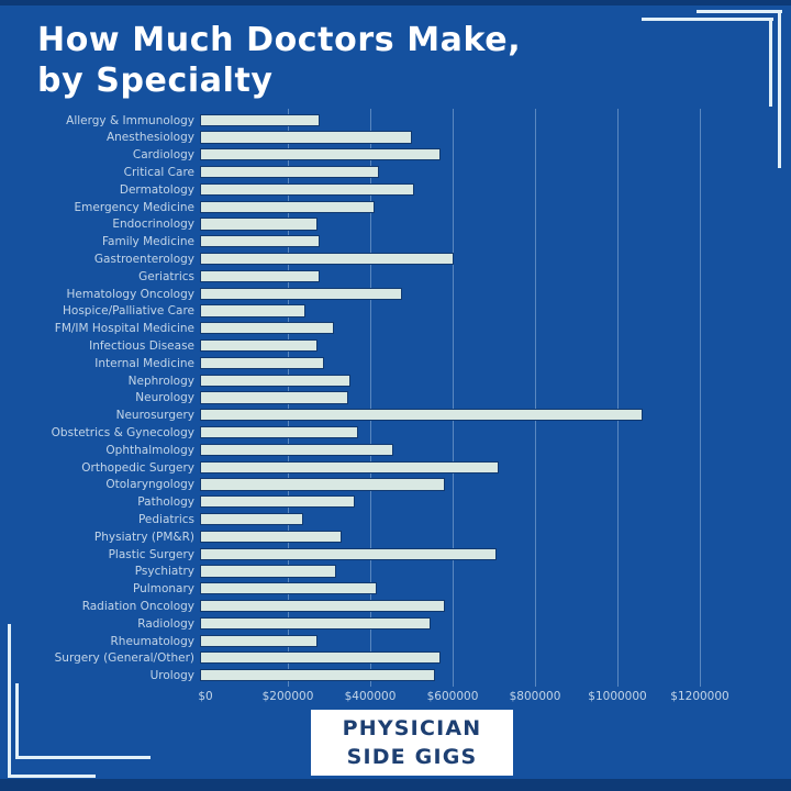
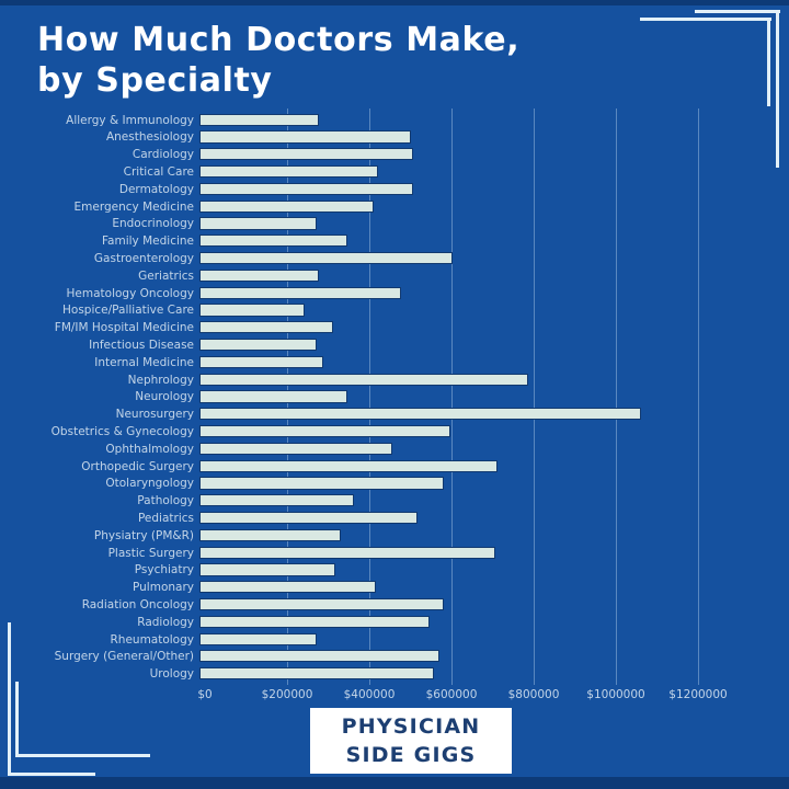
Cardiology: $580000 -> $520000
Family Medicine: $290000 -> $360000
Nephrology: $360000 -> $800000
Obstetrics & Gynecology: $380000 -> $610000
Pediatrics: $250000 -> $530000
